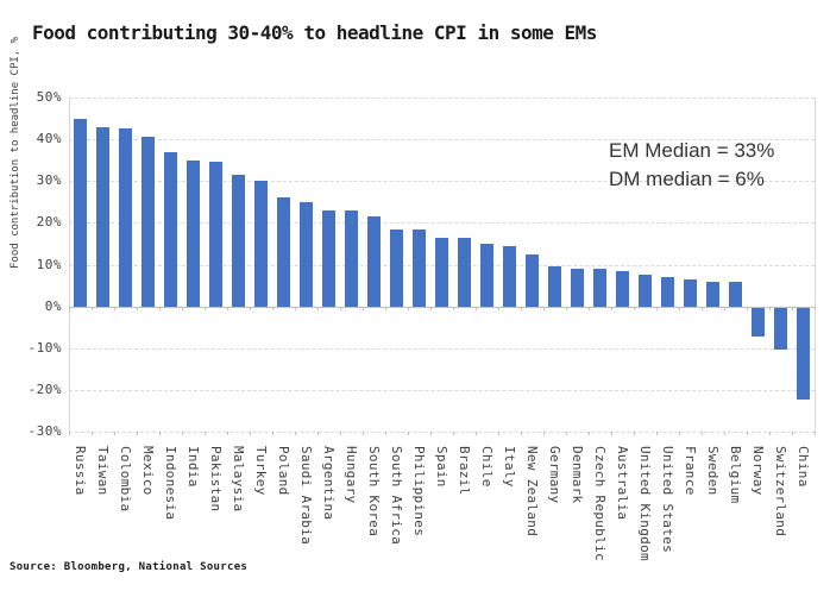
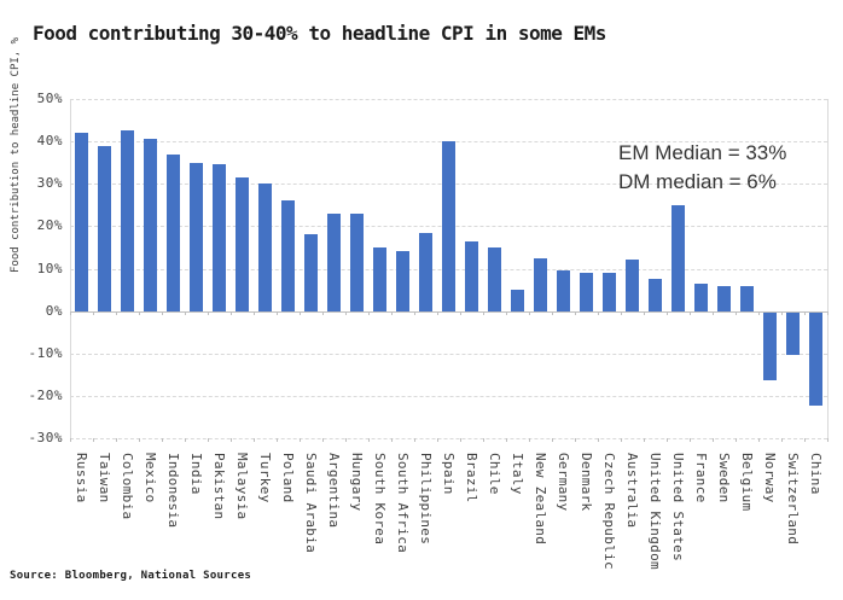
Russia: 45% -> 42%
Taiwan: 43% -> 39%
Saudi Arabia: 25% -> 18%
South Korea: 22% -> 15%
South Africa: 18% -> 14%
Spain: 16% -> 40%
Italy: 14% -> 5%
Australia: 8% -> 12%
United States: 7% -> 25%
Norway: -7% -> -16%
